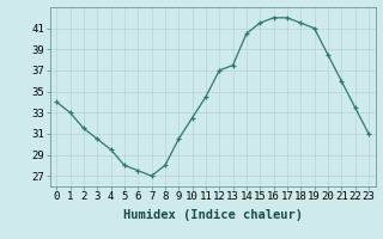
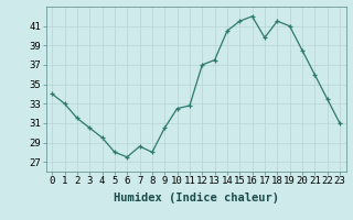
7: 27.0 -> 28.6
11: 34.5 -> 32.8
17: 42.0 -> 39.8
